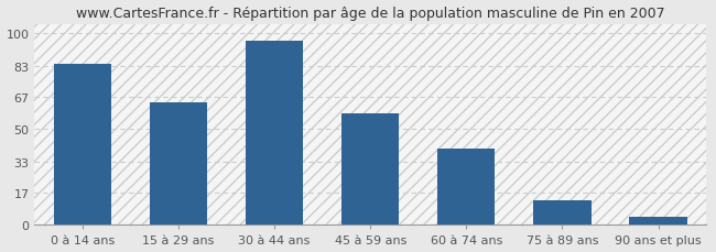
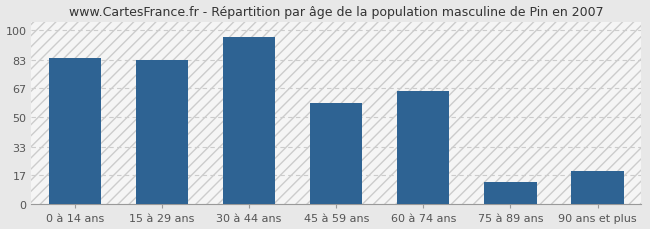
15 à 29 ans: 64 -> 83
60 à 74 ans: 40 -> 65
90 ans et plus: 4 -> 19
